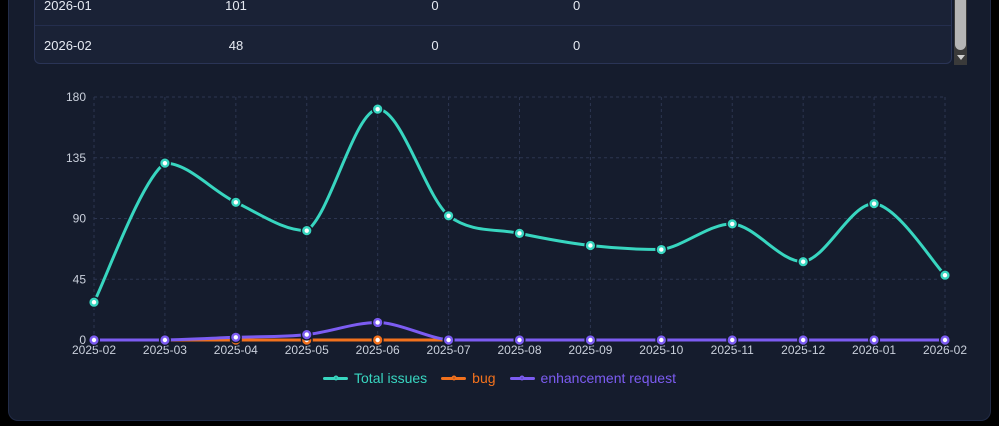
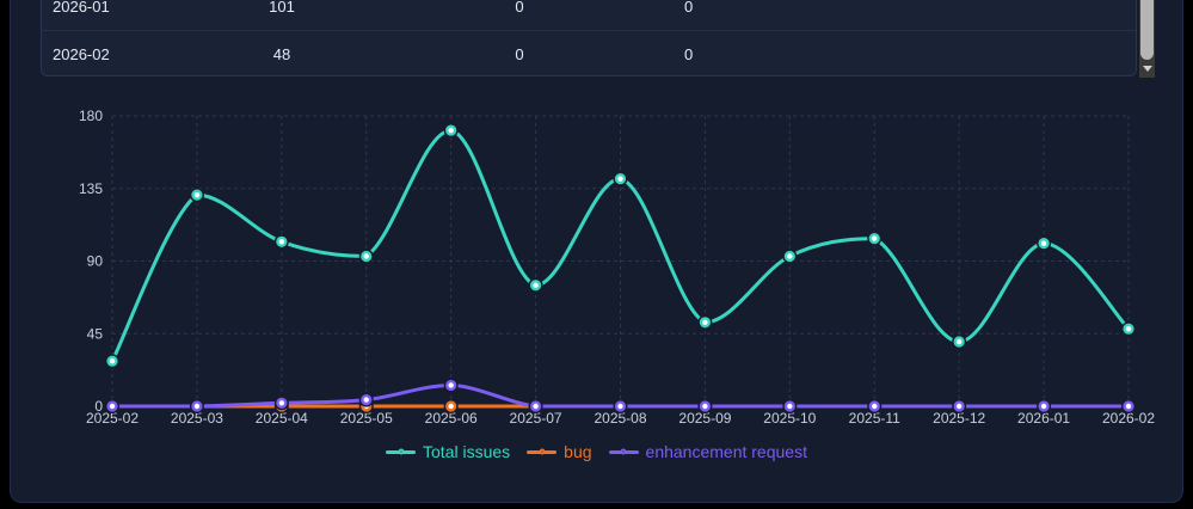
Total issues/2025-05: 81 -> 93
Total issues/2025-07: 92 -> 75
Total issues/2025-08: 79 -> 141
Total issues/2025-09: 70 -> 52
Total issues/2025-10: 67 -> 93
Total issues/2025-11: 86 -> 104
Total issues/2025-12: 58 -> 40
